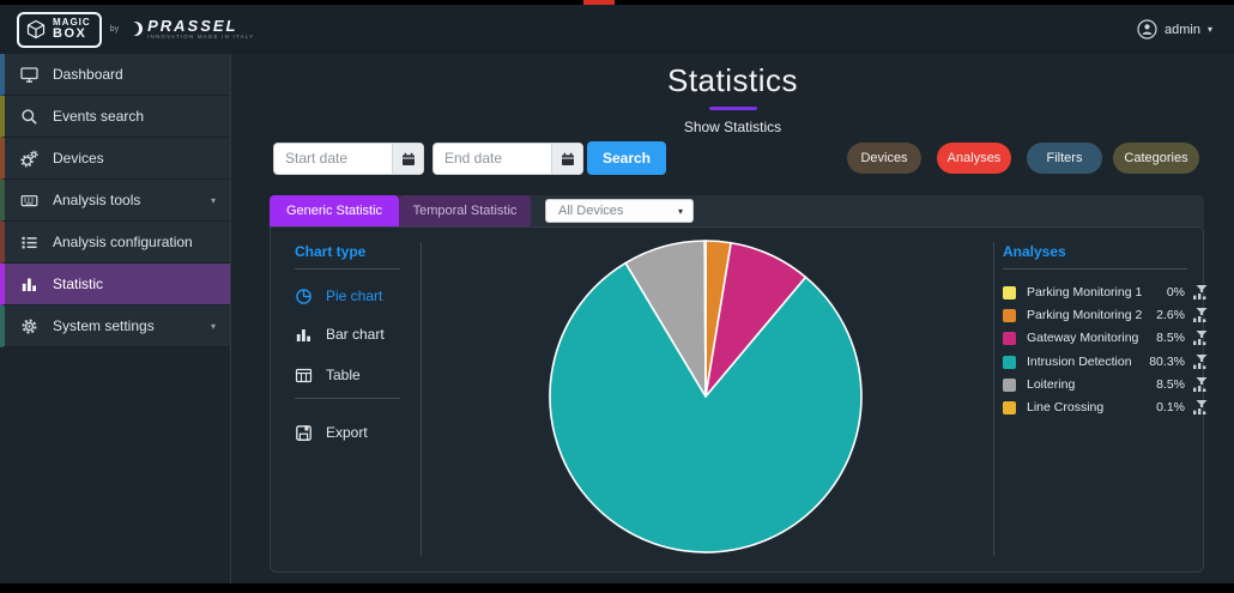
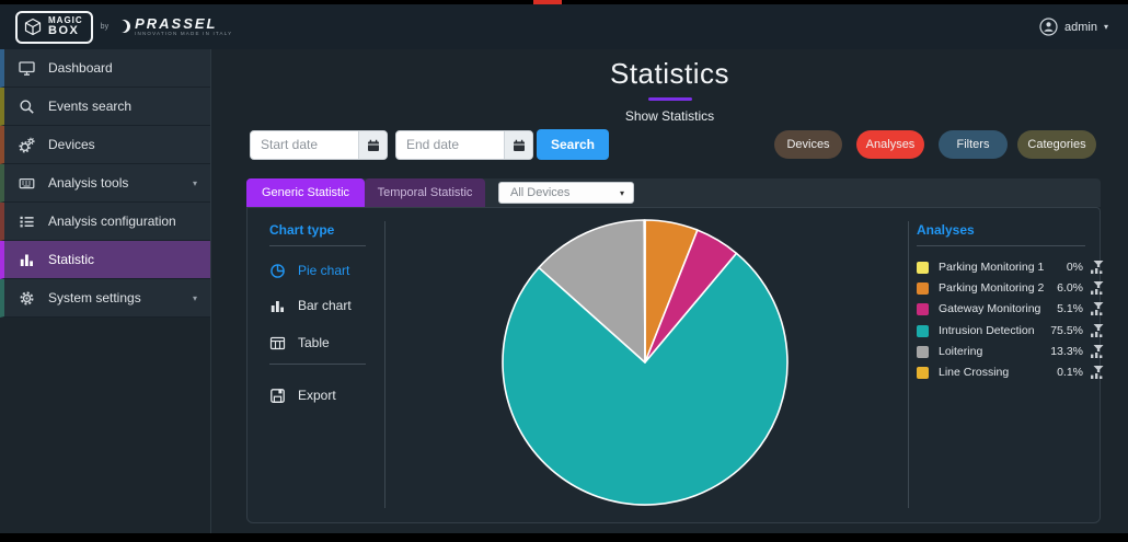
Parking Monitoring 2: 2.6% -> 6.0%
Gateway Monitoring: 8.5% -> 5.1%
Intrusion Detection: 80.3% -> 75.5%
Loitering: 8.5% -> 13.3%
